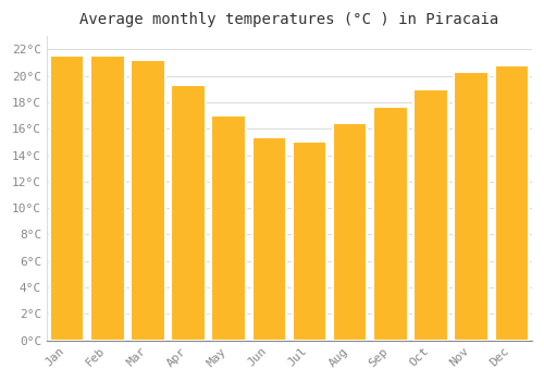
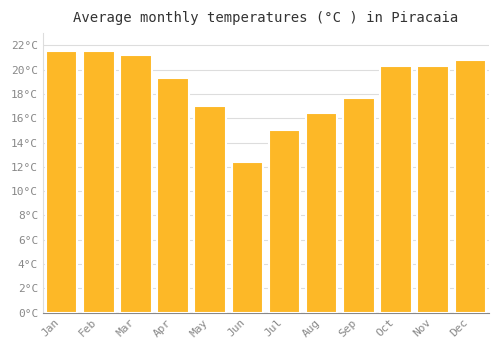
Jun: 15.4°C -> 12.4°C
Oct: 19.0°C -> 20.3°C
